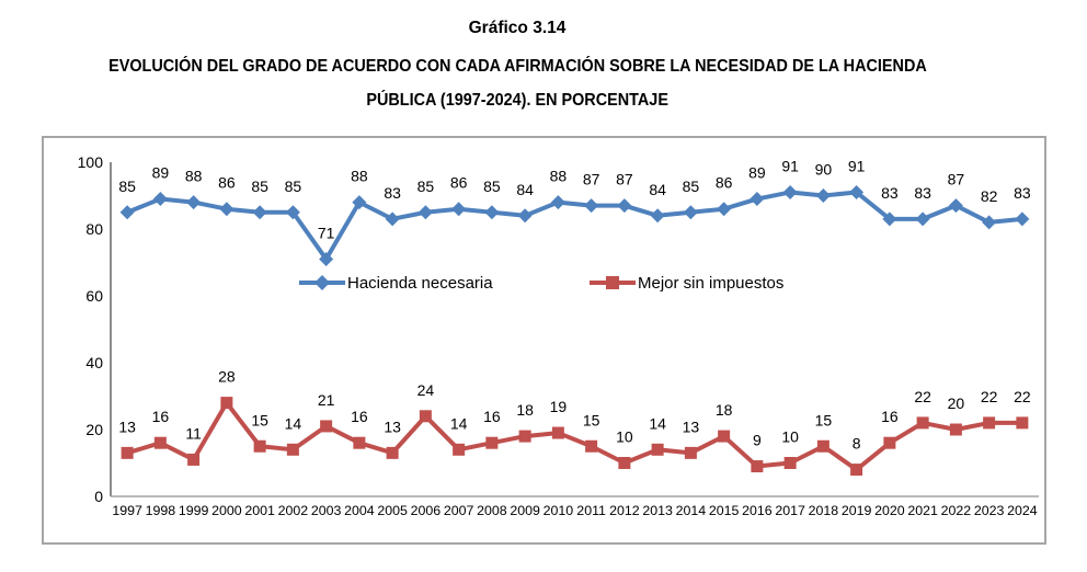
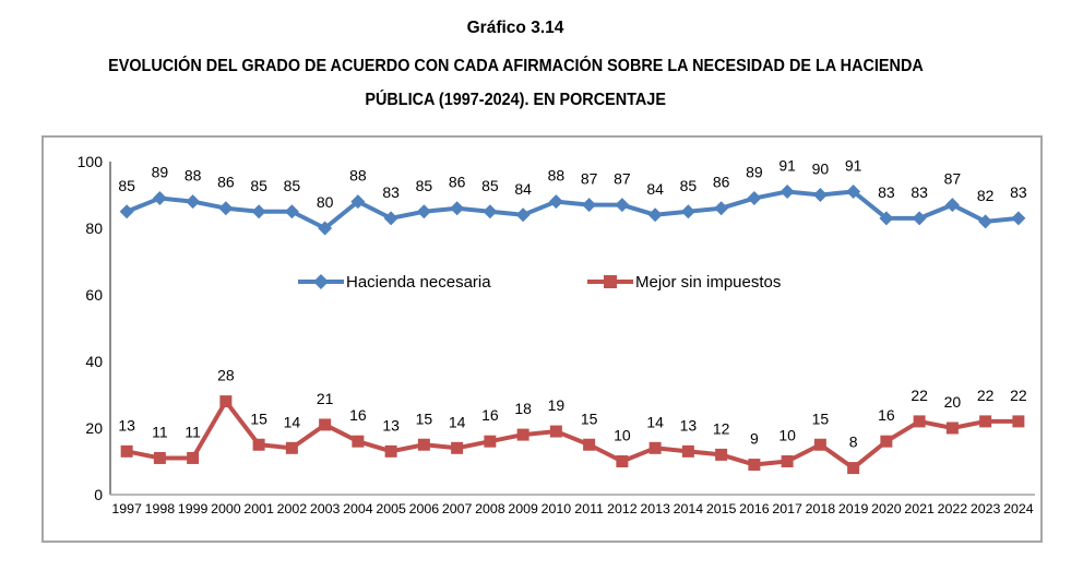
Mejor sin impuestos/1998: 16 -> 11
Hacienda necesaria/2003: 71 -> 80
Mejor sin impuestos/2006: 24 -> 15
Mejor sin impuestos/2015: 18 -> 12
